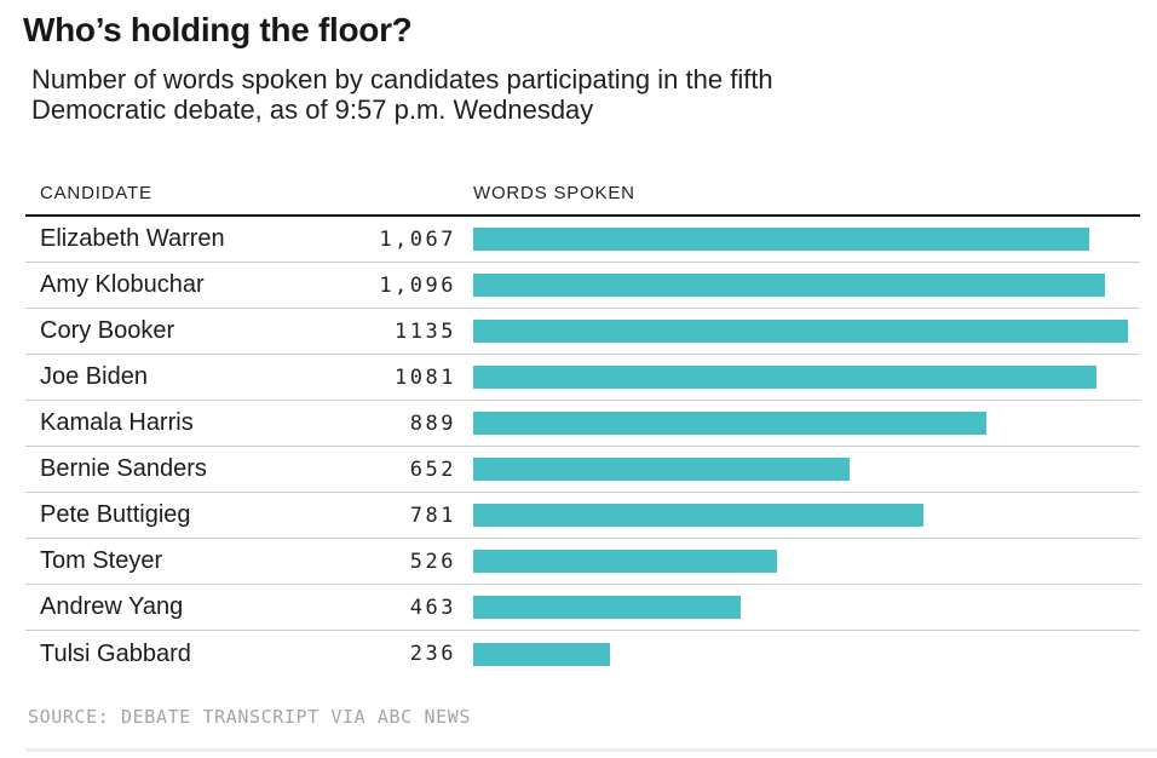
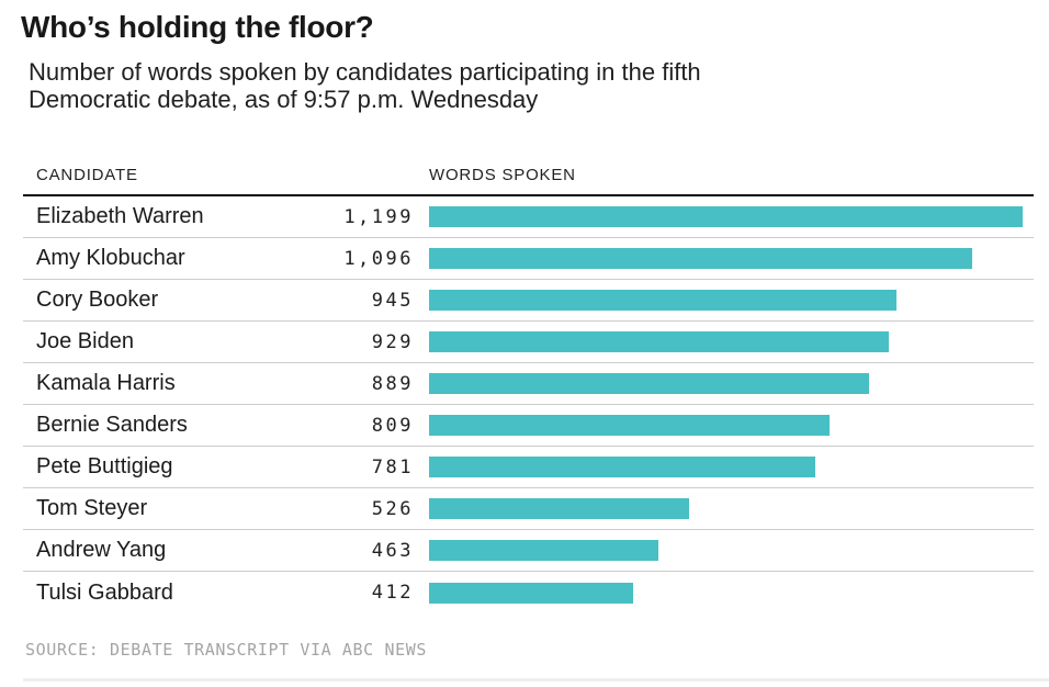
Elizabeth Warren: 1,067 -> 1,199
Cory Booker: 1135 -> 945
Joe Biden: 1081 -> 929
Bernie Sanders: 652 -> 809
Tulsi Gabbard: 236 -> 412
